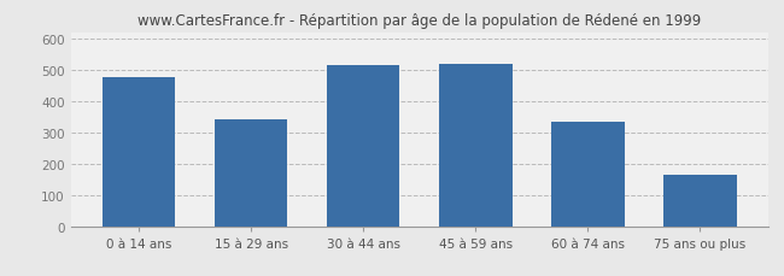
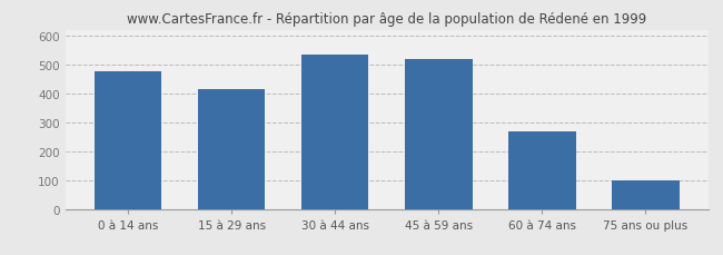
15 à 29 ans: 340 -> 415
30 à 44 ans: 515 -> 535
60 à 74 ans: 335 -> 267
75 ans ou plus: 165 -> 97
